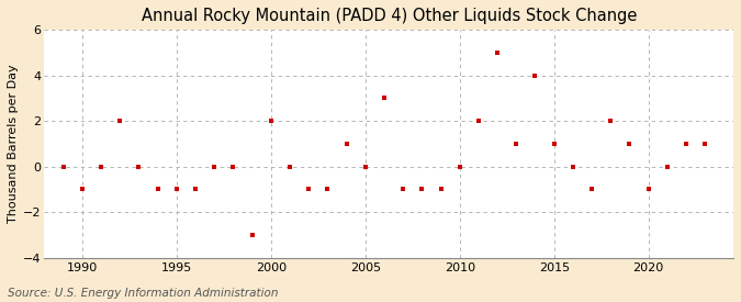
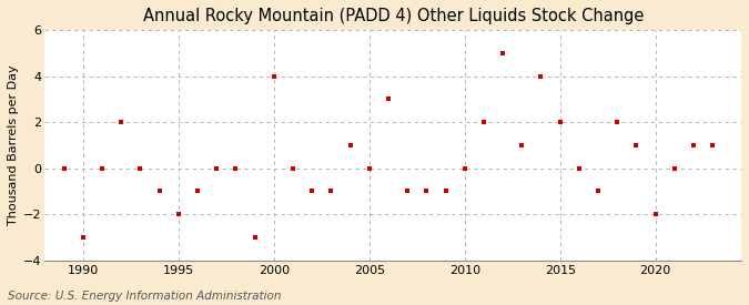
1990: -1 -> -3
1995: -1 -> -2
2000: 2 -> 4
2015: 1 -> 2
2020: -1 -> -2
